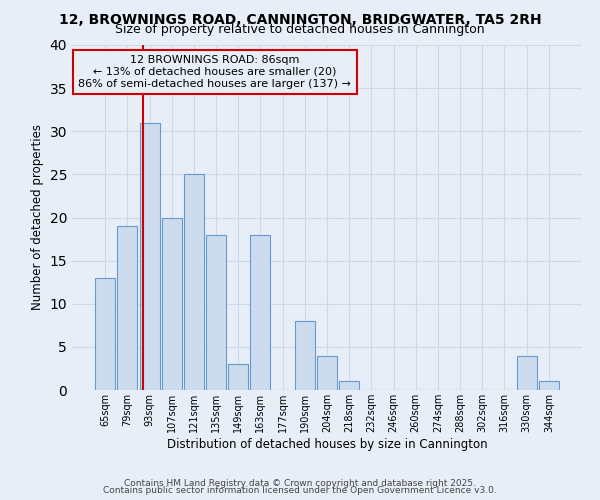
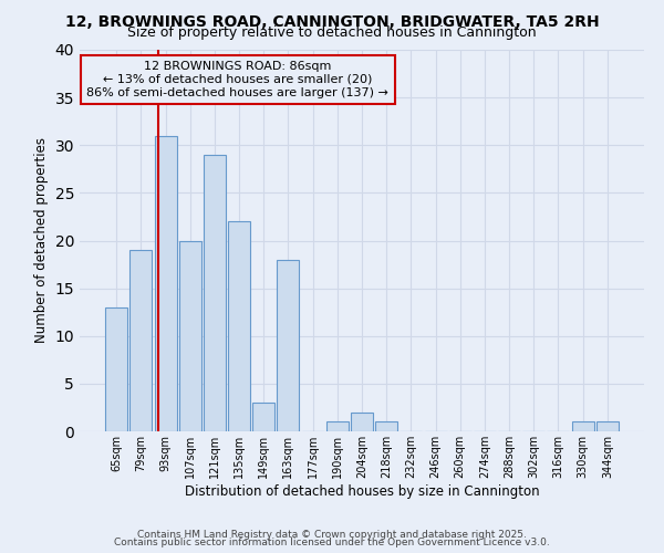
121sqm: 25 -> 29
135sqm: 18 -> 22
190sqm: 8 -> 1
204sqm: 4 -> 2
330sqm: 4 -> 1
